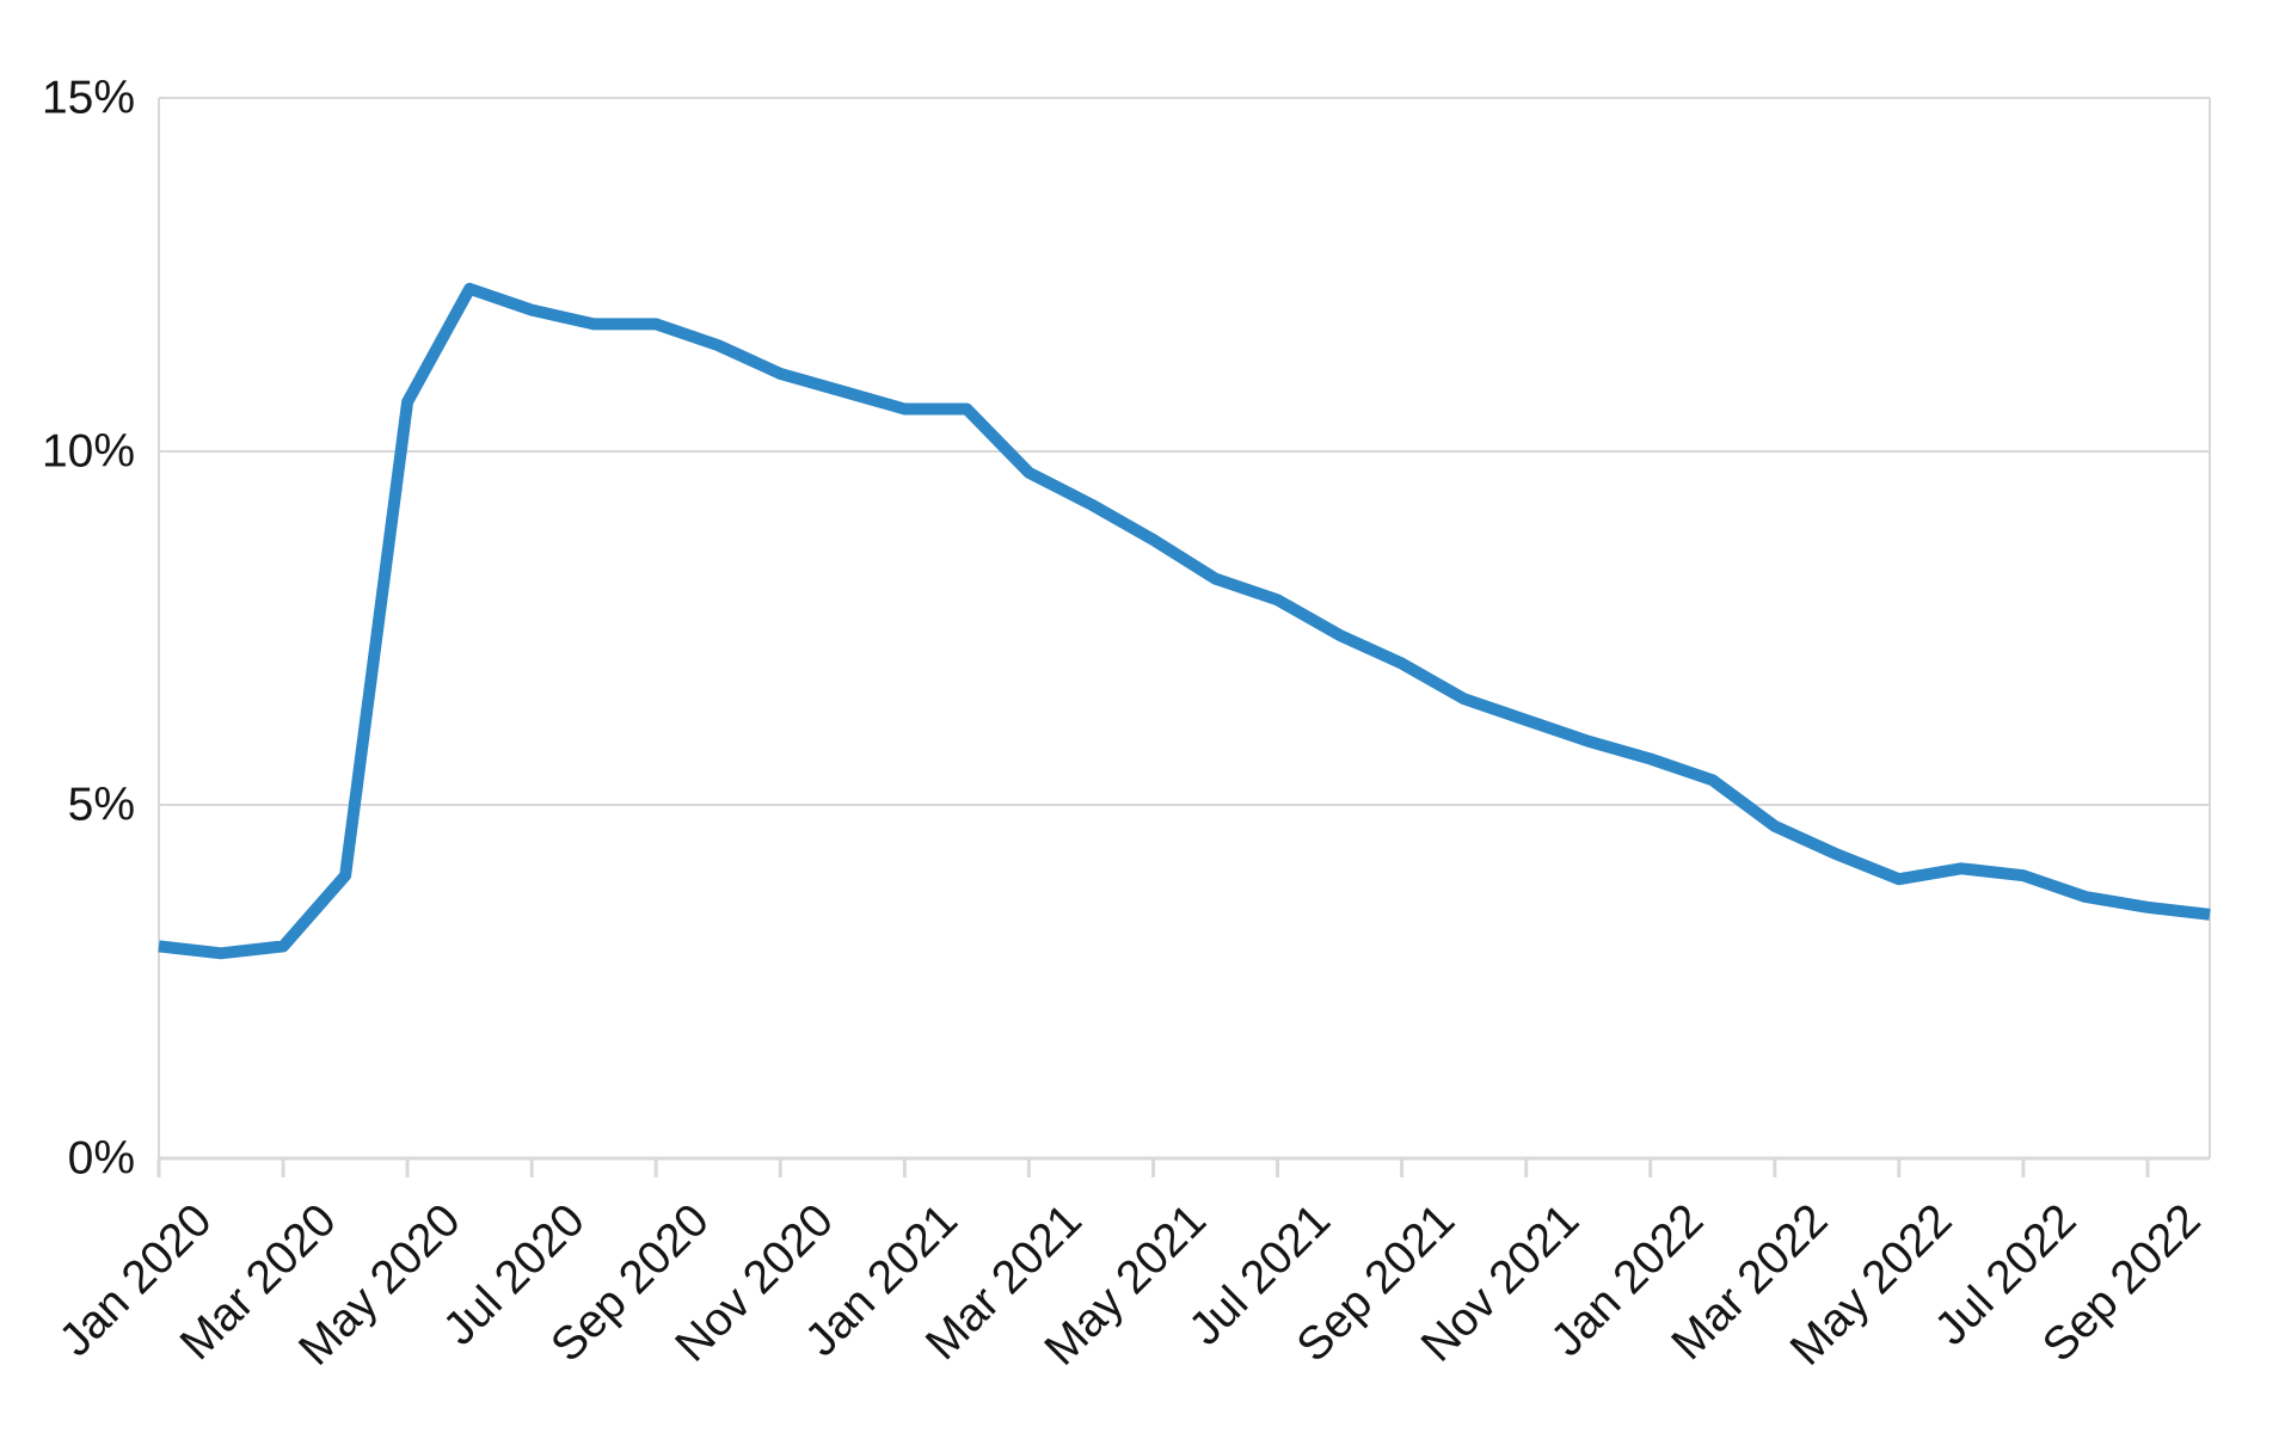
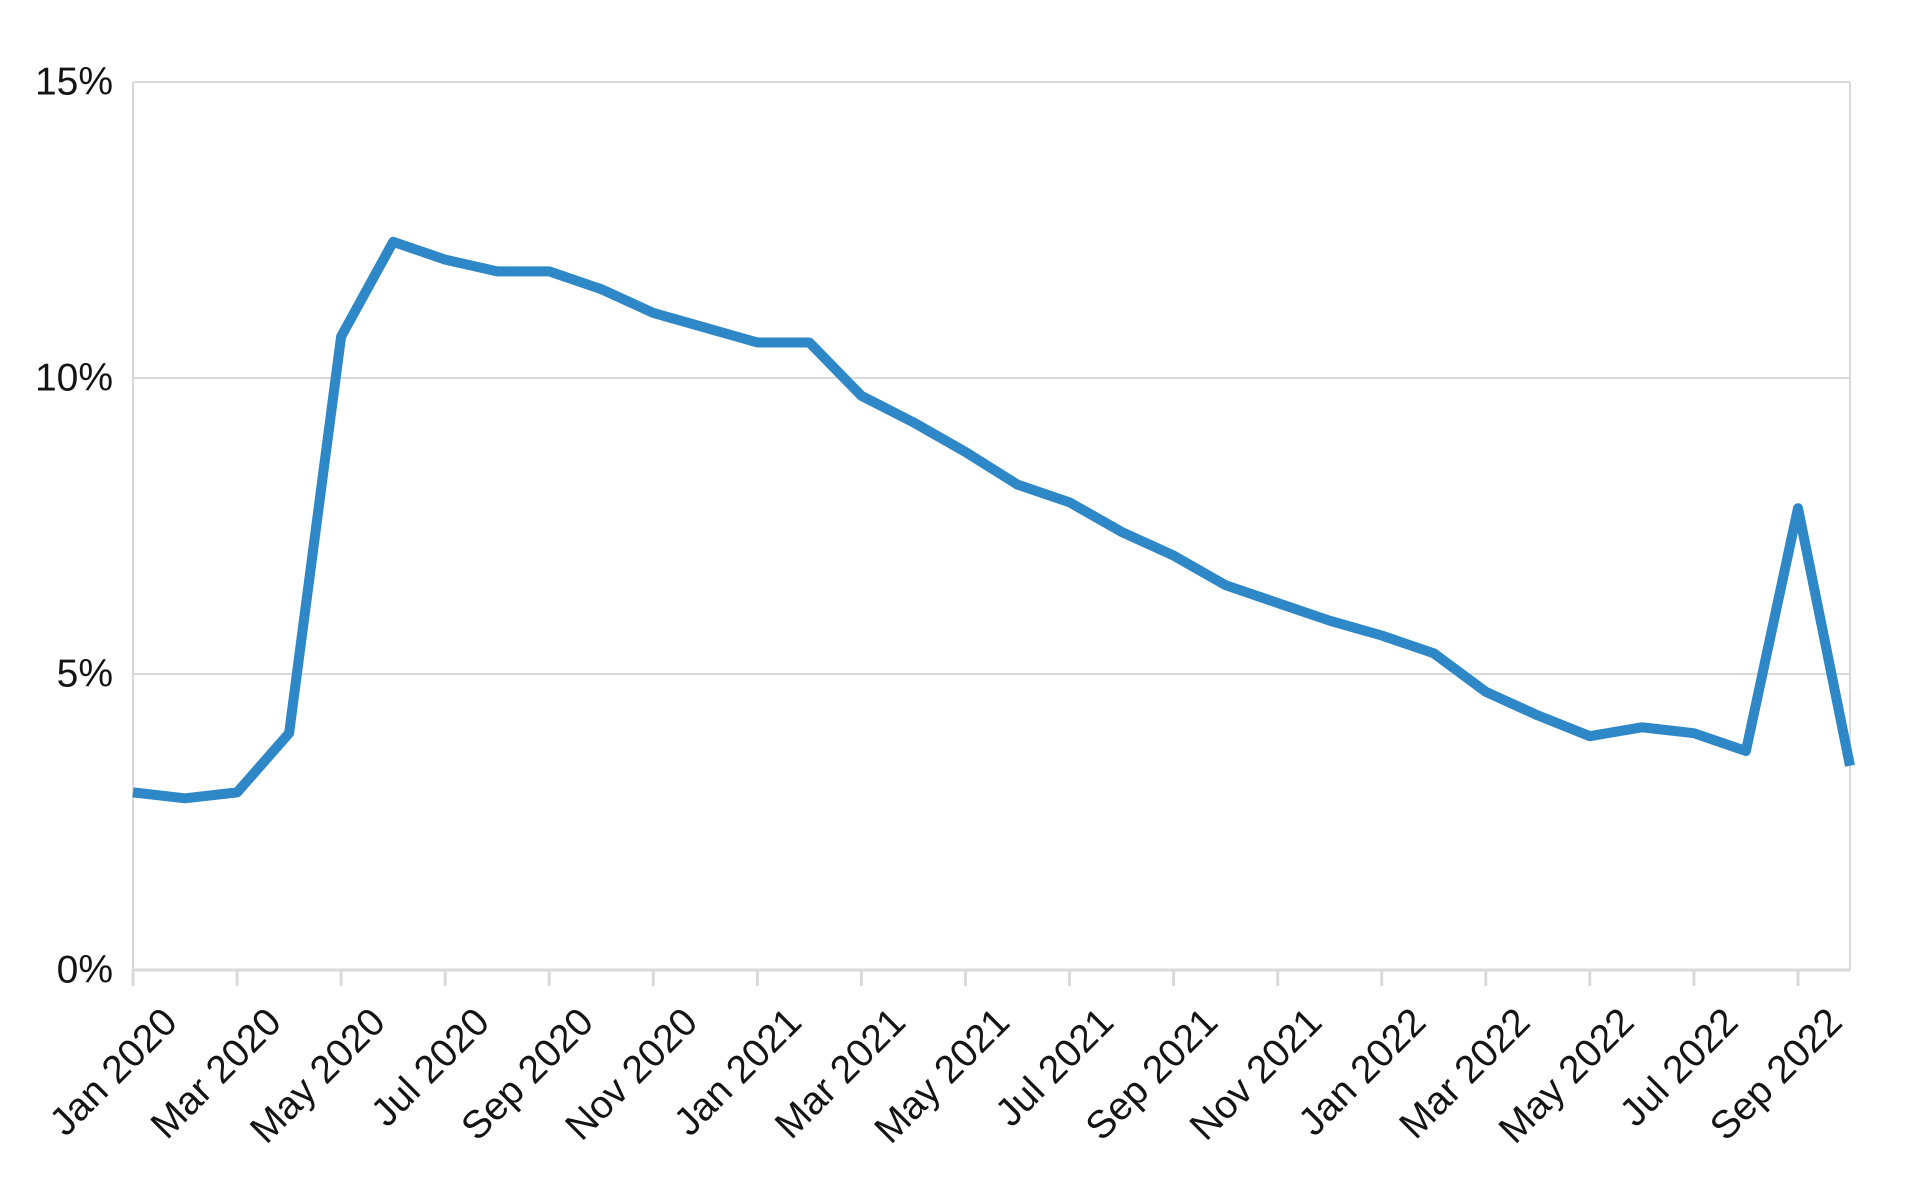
Sep 2022: 3.5% -> 7.8%
